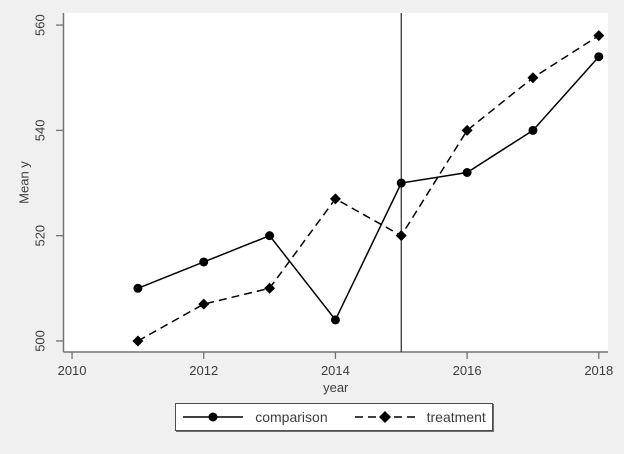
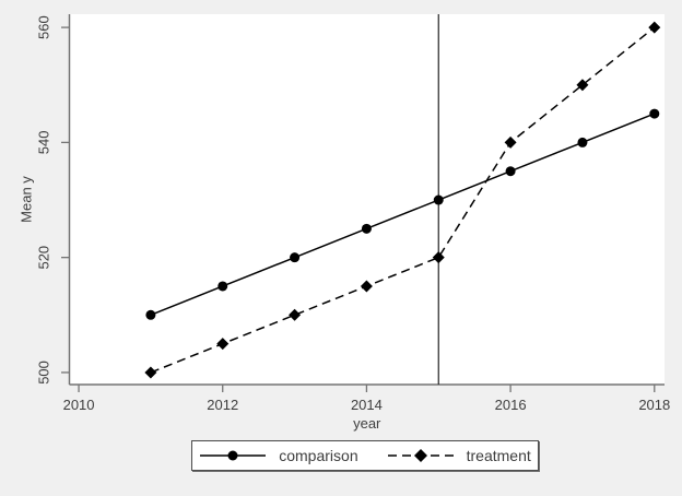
treatment/2012: 507 -> 505
comparison/2014: 504 -> 525
treatment/2014: 527 -> 515
comparison/2016: 532 -> 535
comparison/2018: 554 -> 545
treatment/2018: 558 -> 560
